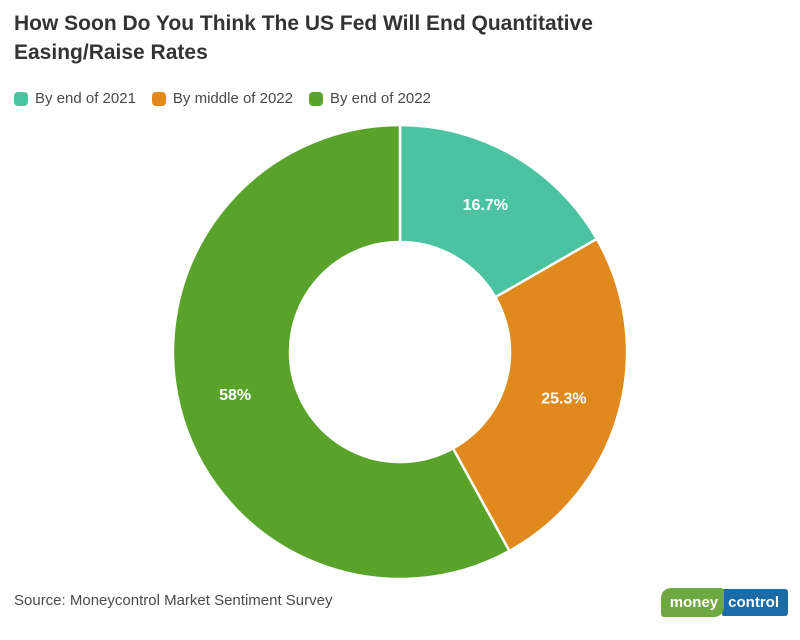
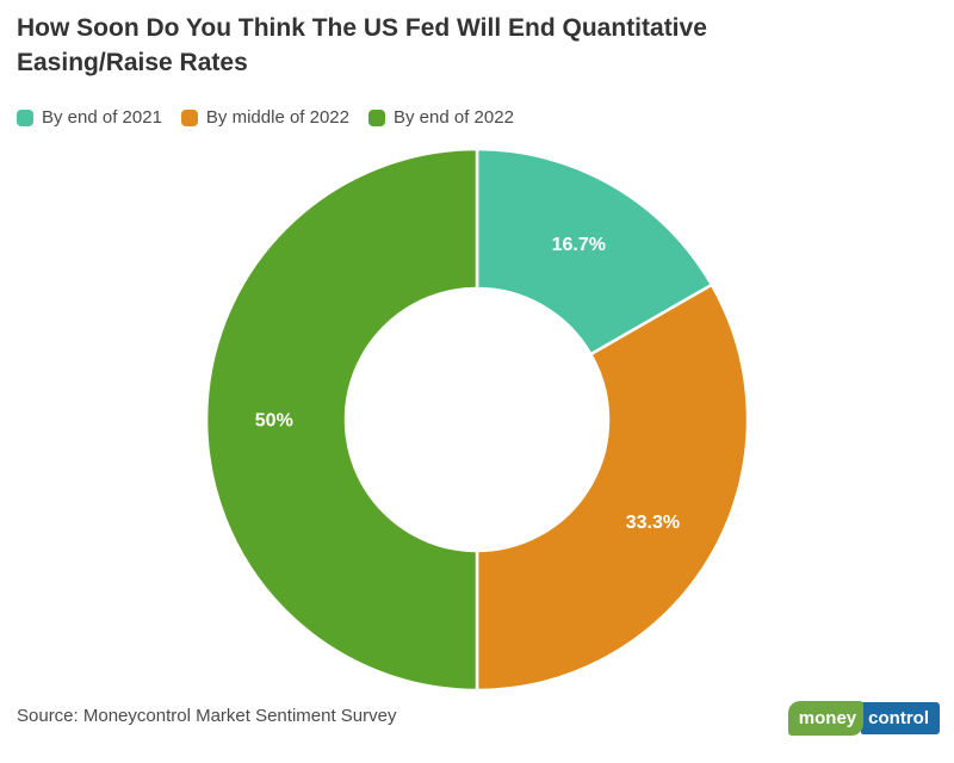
By middle of 2022: 25.3% -> 33.3%
By end of 2022: 58% -> 50%
